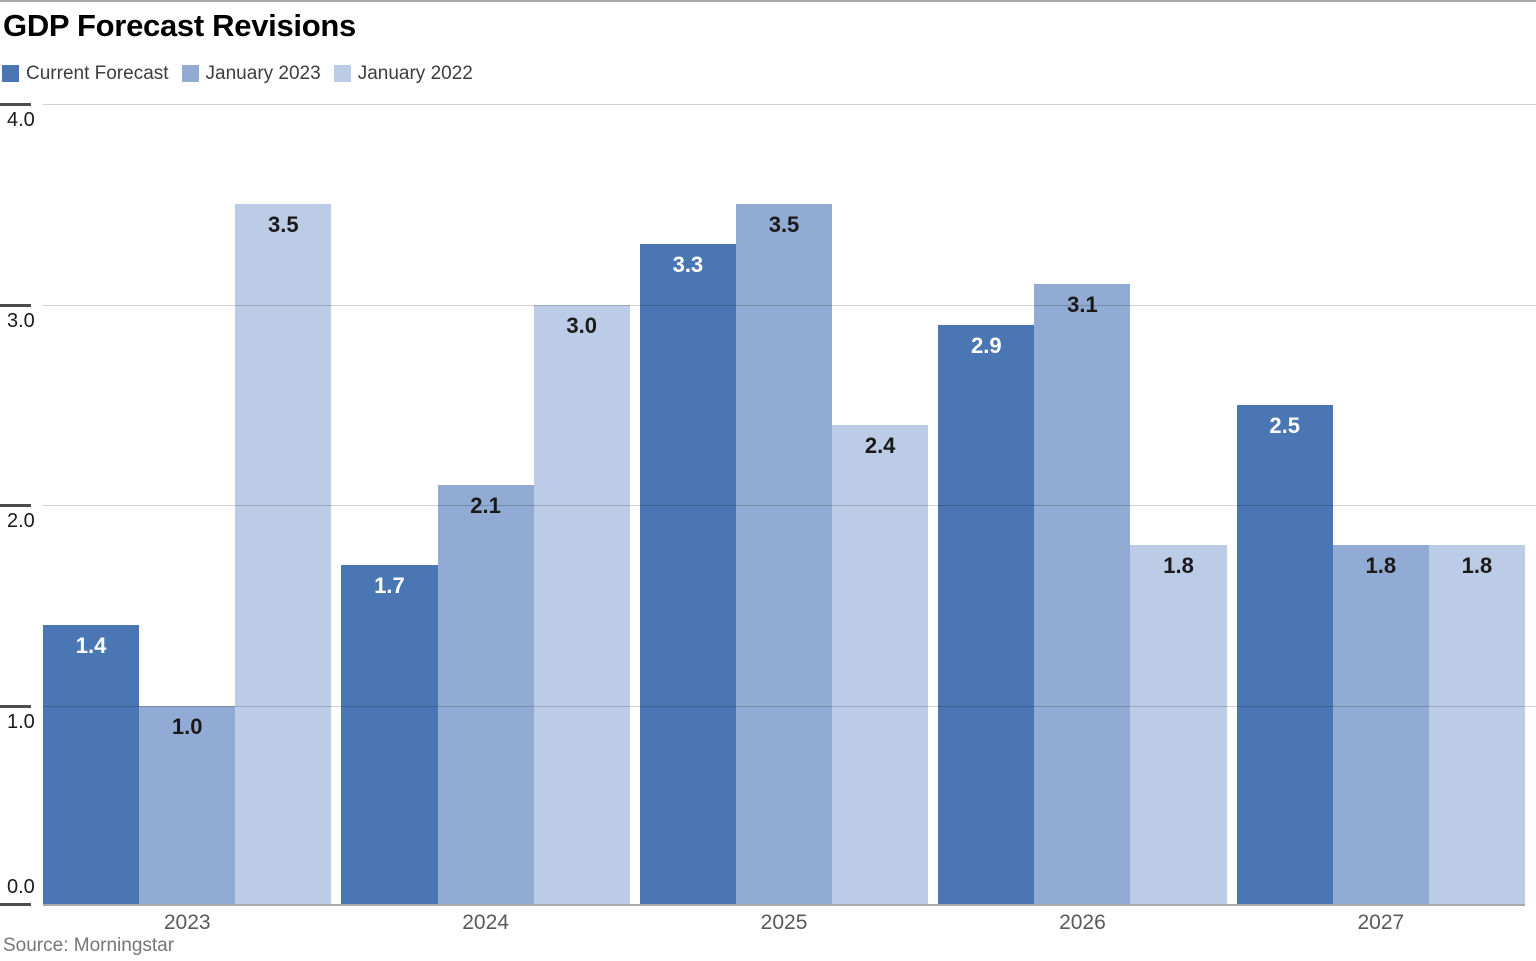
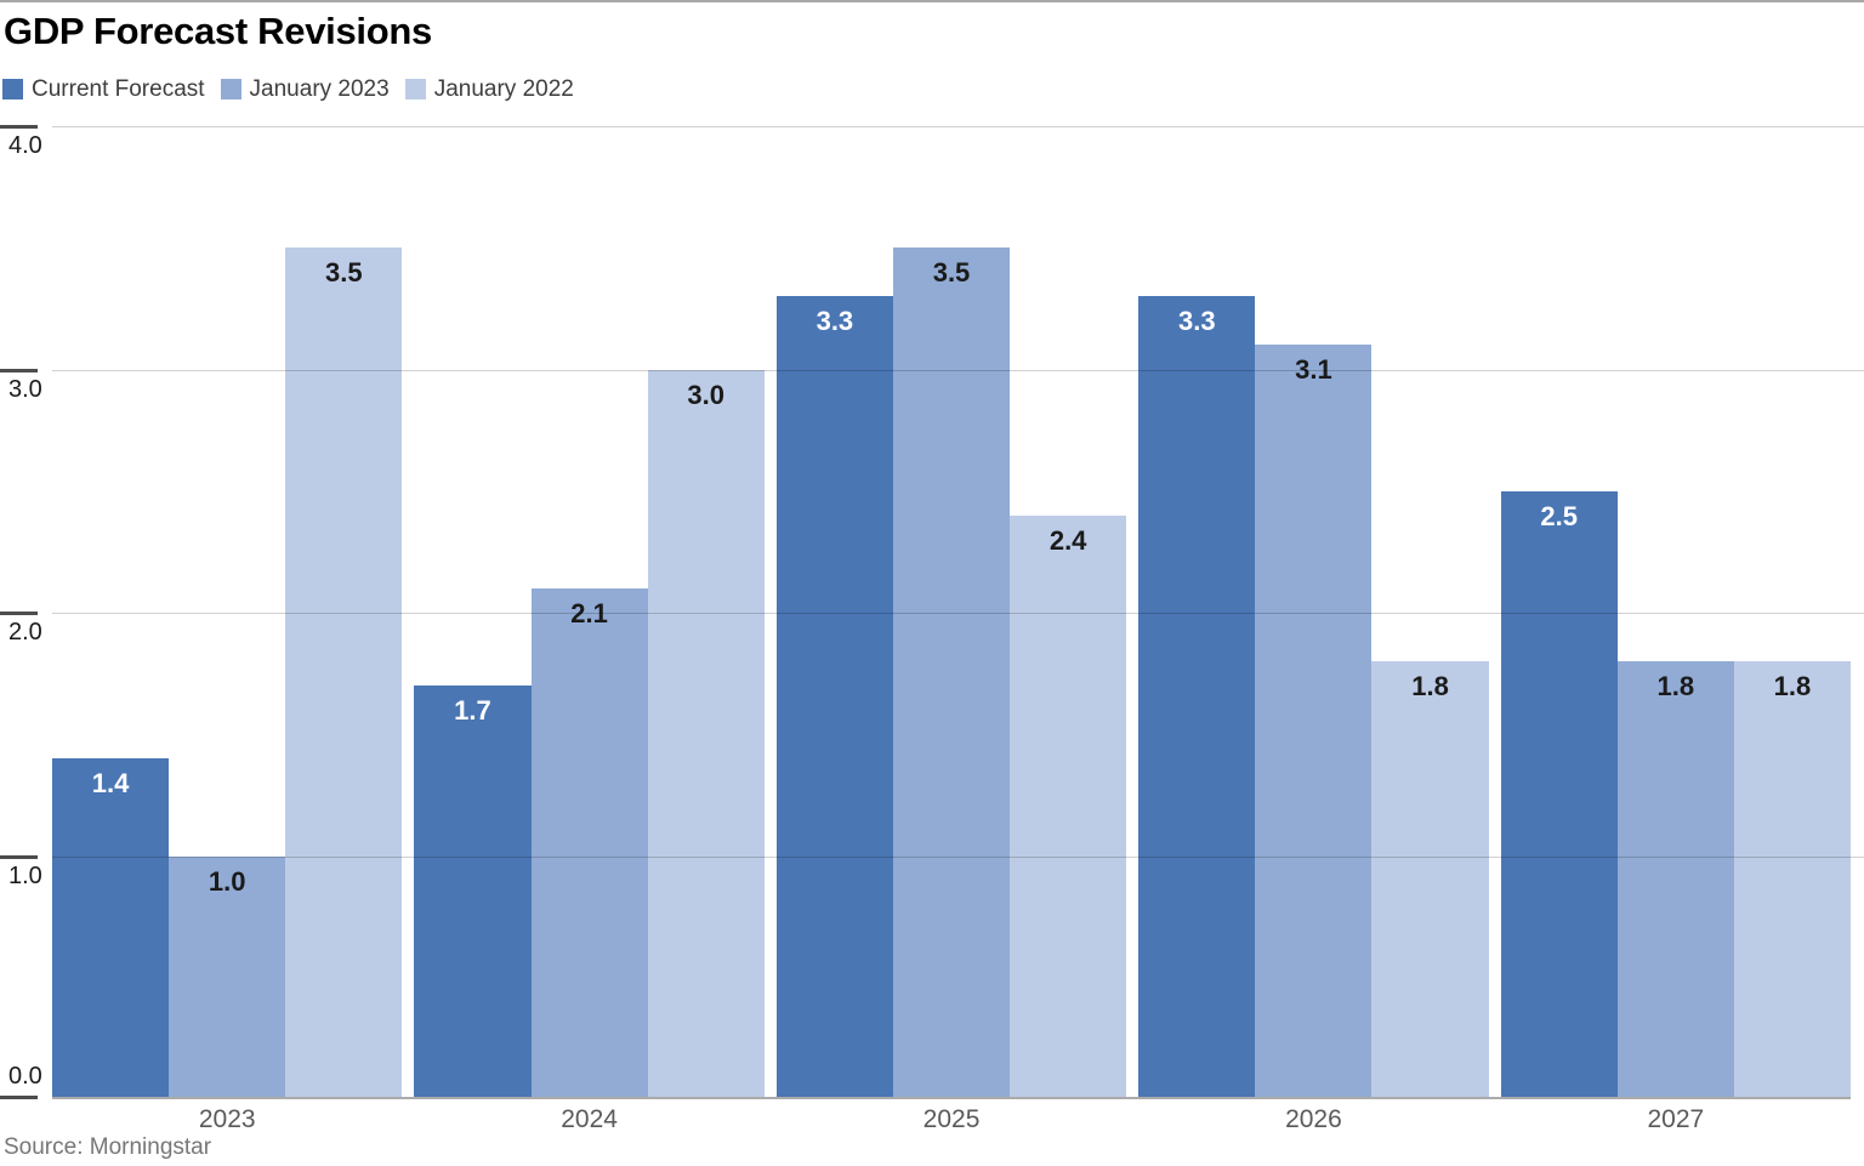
Current Forecast/2026: 2.9 -> 3.3
